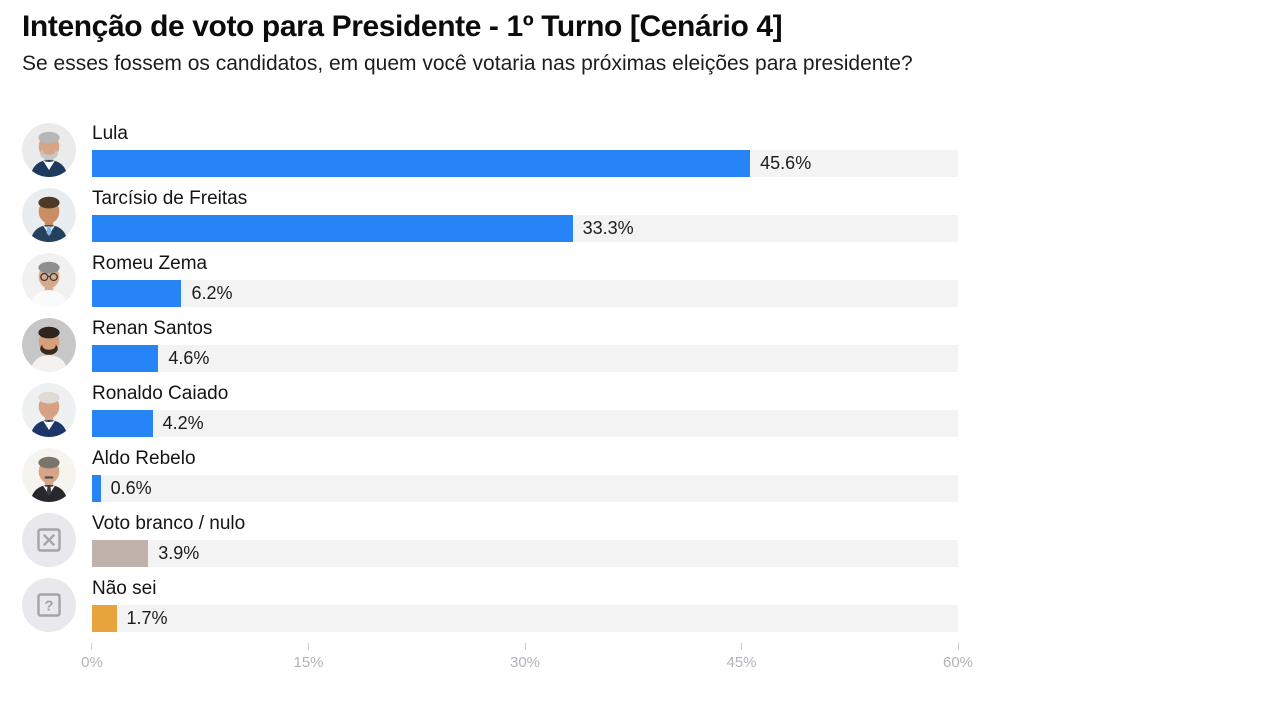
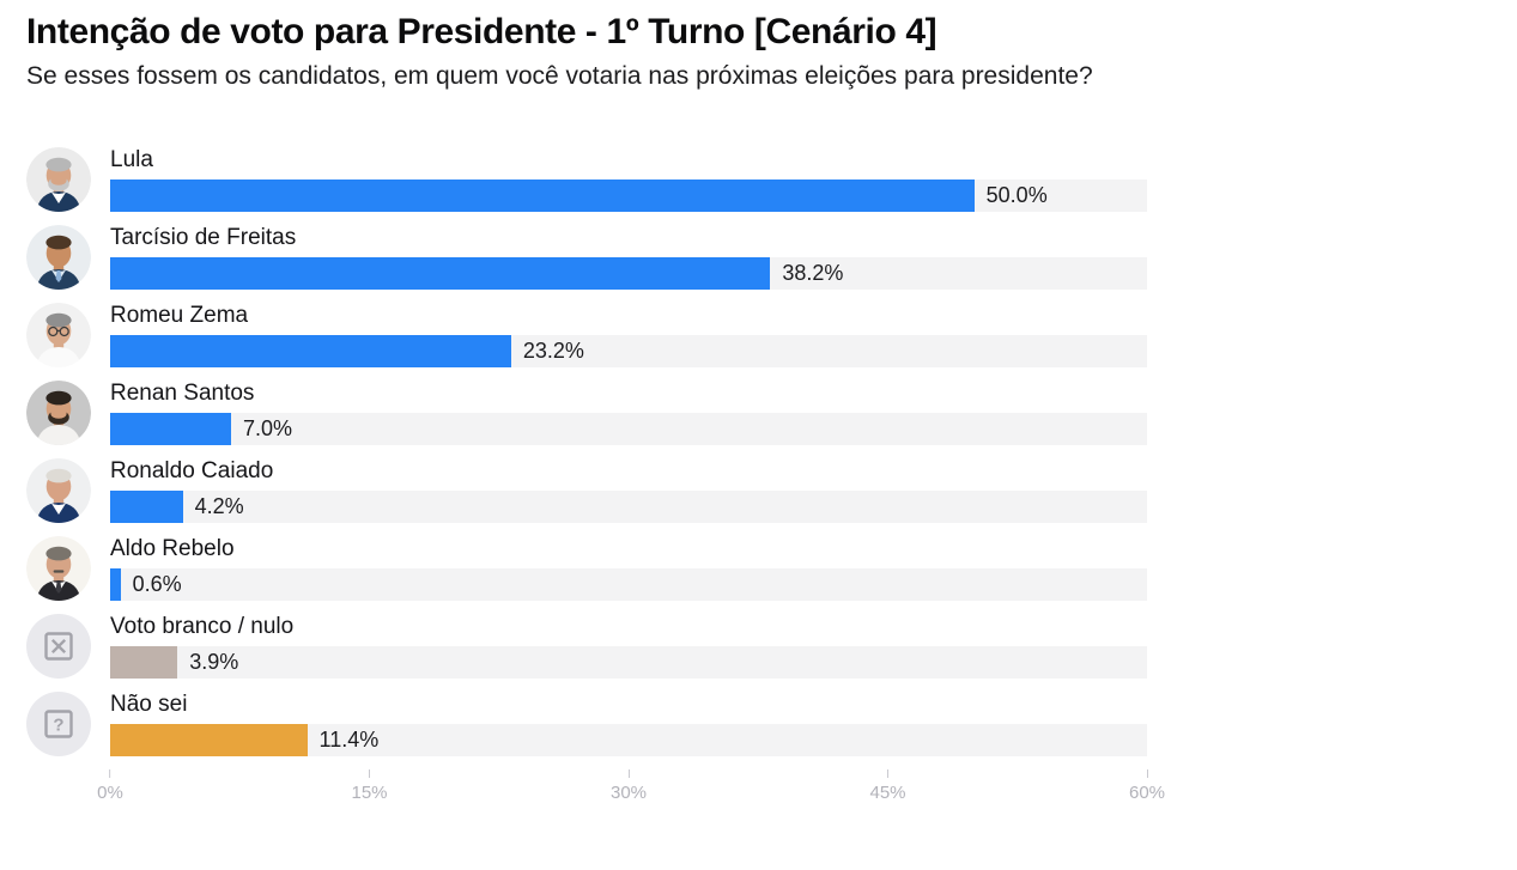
Lula: 45.6% -> 50.0%
Tarcísio de Freitas: 33.3% -> 38.2%
Romeu Zema: 6.2% -> 23.2%
Renan Santos: 4.6% -> 7.0%
Não sei: 1.7% -> 11.4%
